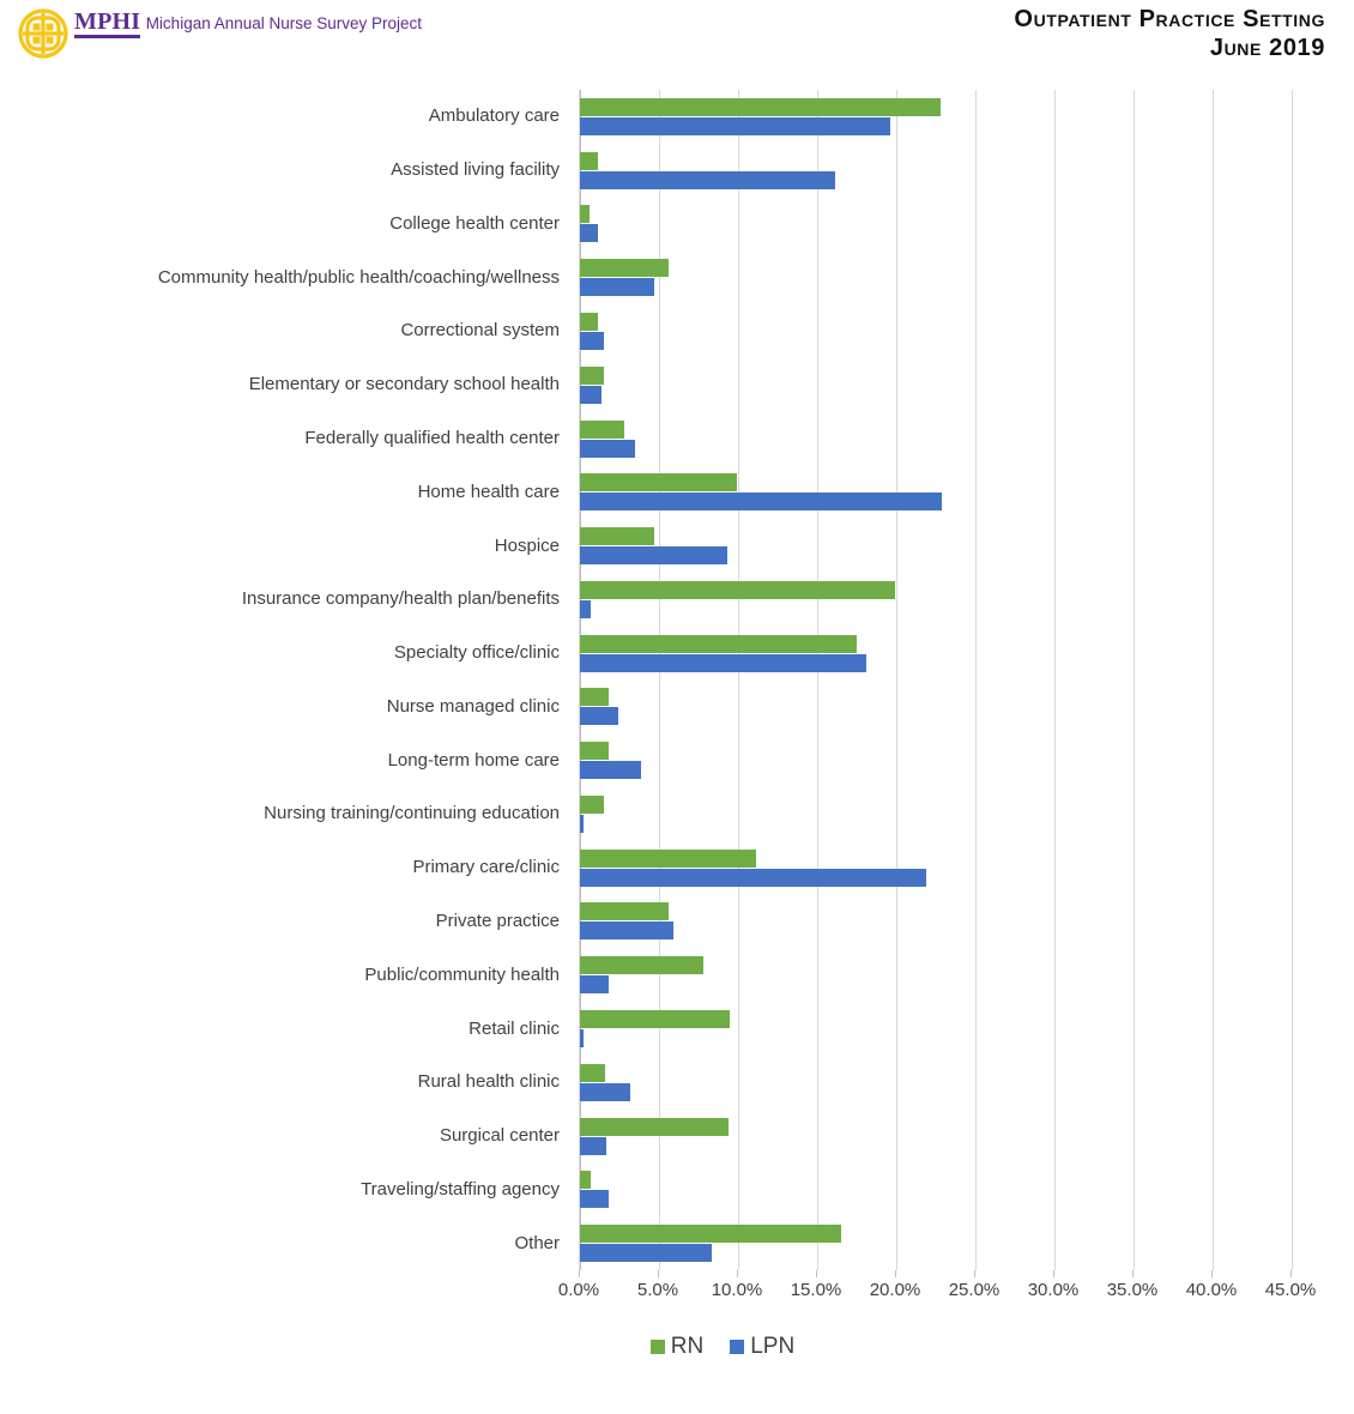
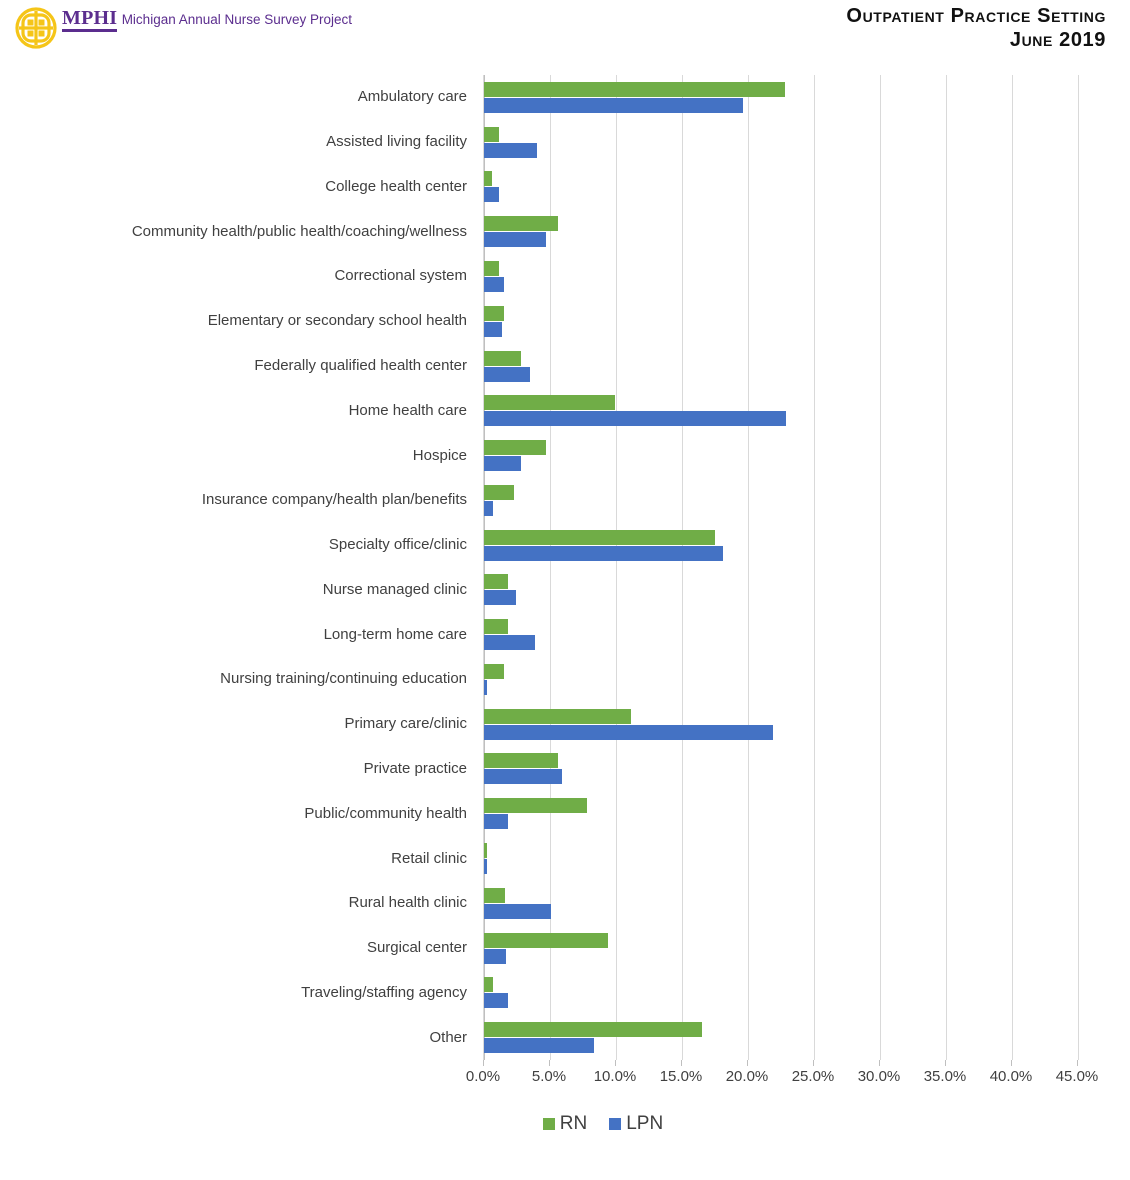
LPN/Assisted living facility: 16.1% -> 4.0%
LPN/Hospice: 9.3% -> 2.8%
RN/Insurance company/health plan/benefits: 19.9% -> 2.3%
RN/Retail clinic: 9.5% -> 0.2%
LPN/Rural health clinic: 3.2% -> 5.1%
